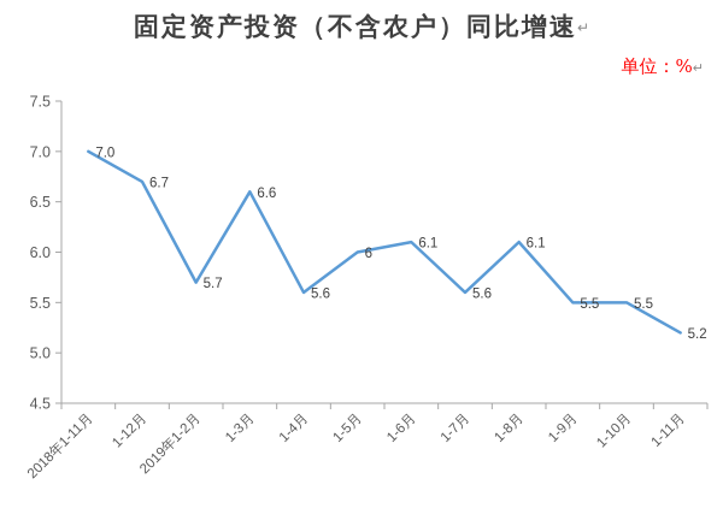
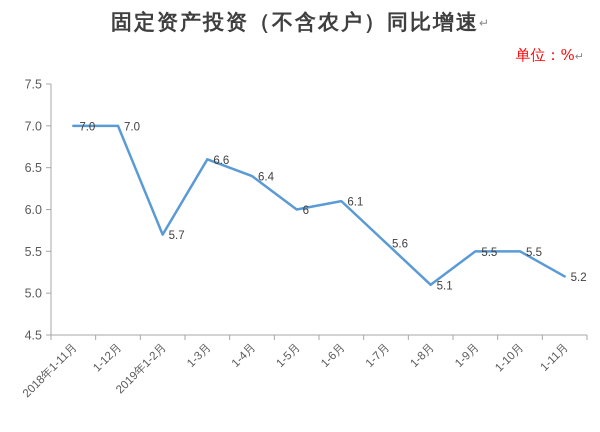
1-12月: 6.7 -> 7.0
1-4月: 5.6 -> 6.4
1-8月: 6.1 -> 5.1
